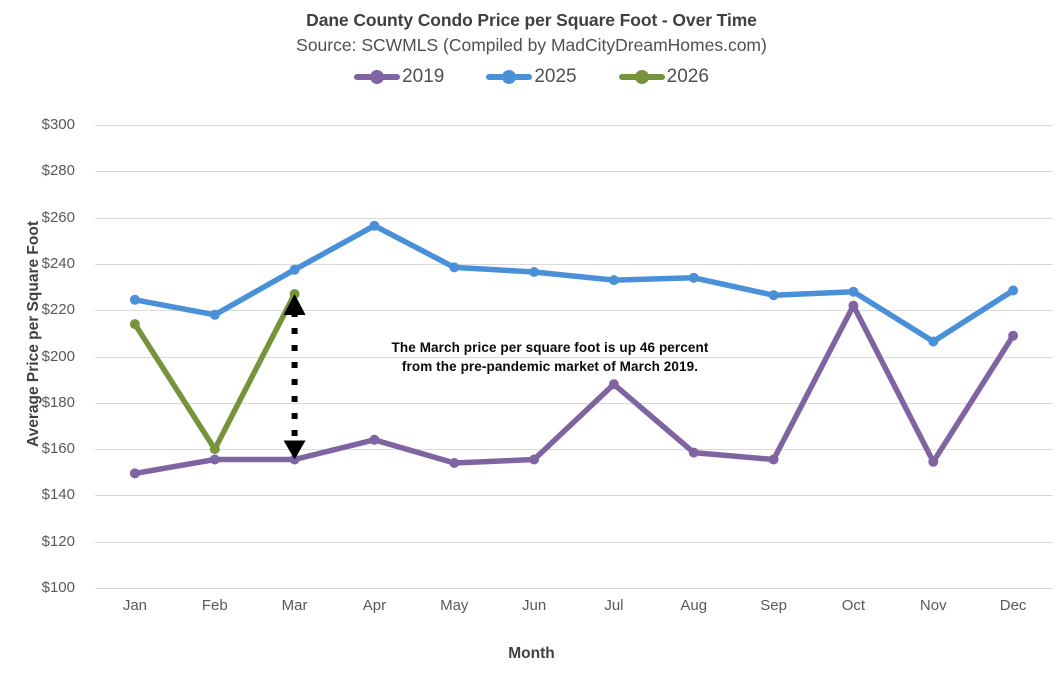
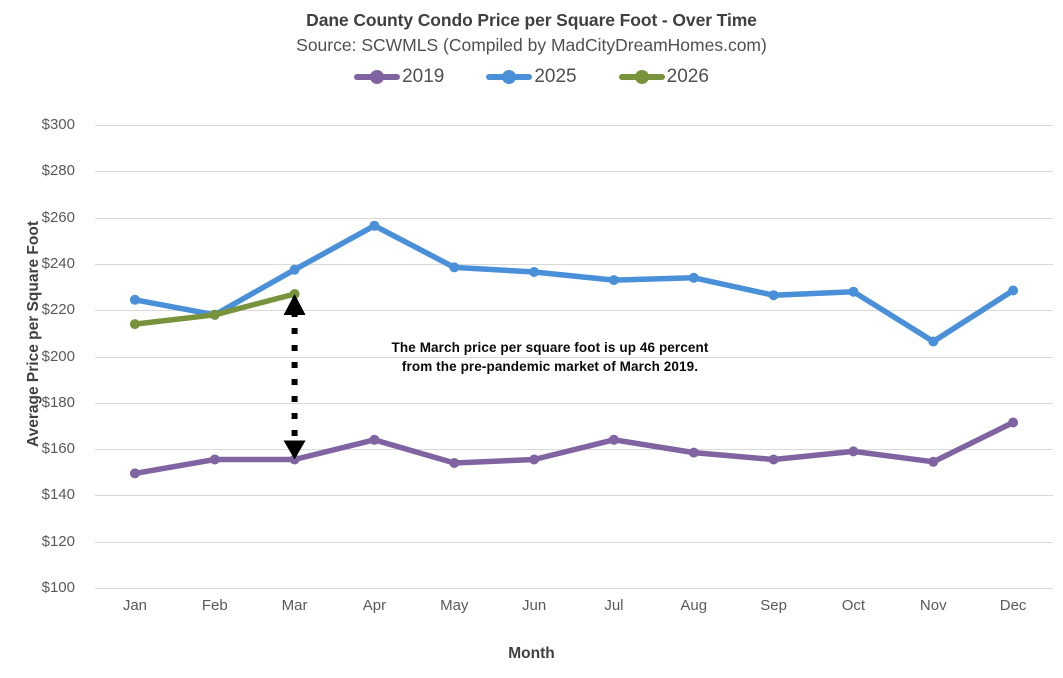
2026/Feb: $160 -> $218
2019/Jul: $188 -> $164
2019/Oct: $222 -> $159
2019/Dec: $209 -> $172
